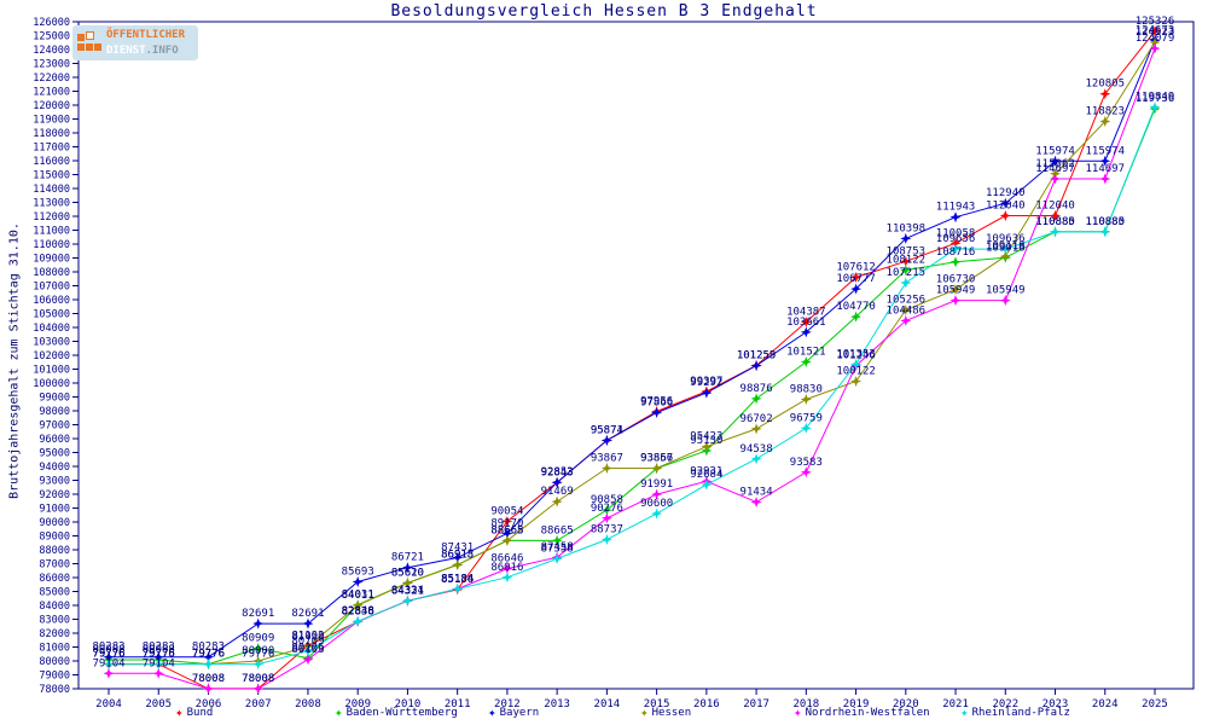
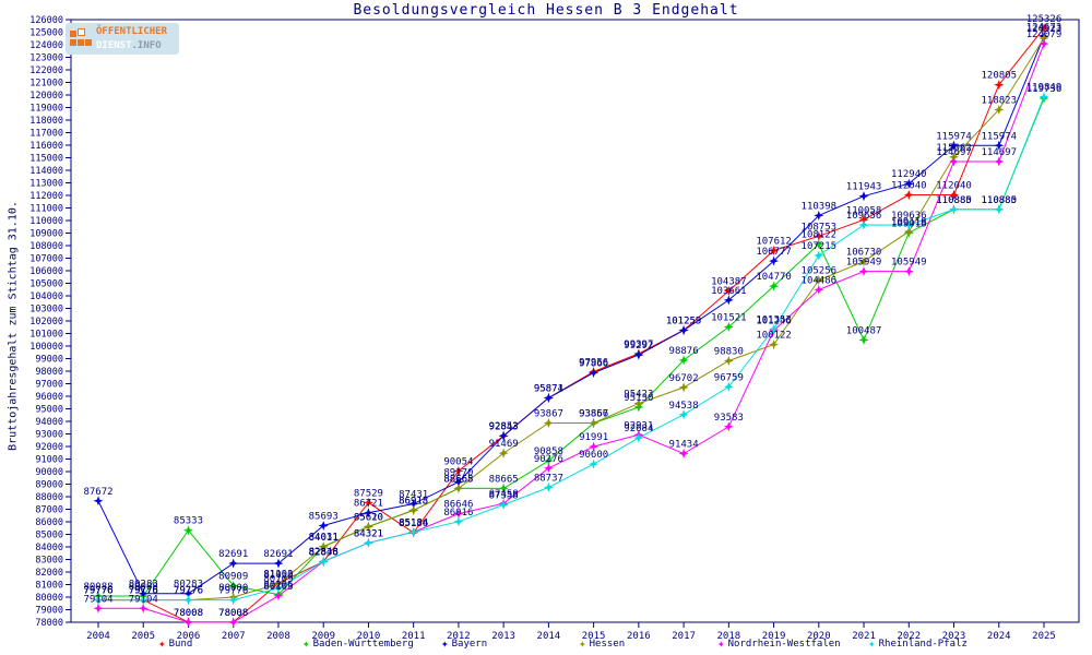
Bayern/2004: 80283 -> 87672
Baden-Württemberg/2006: 79776 -> 85333
Bund/2010: 84334 -> 87529
Baden-Württemberg/2021: 108716 -> 100487
